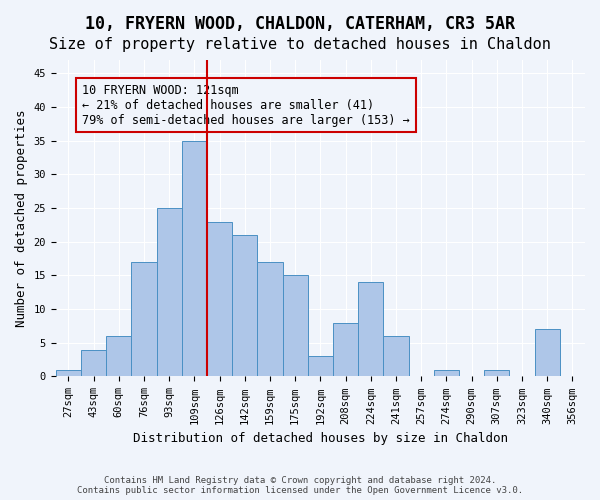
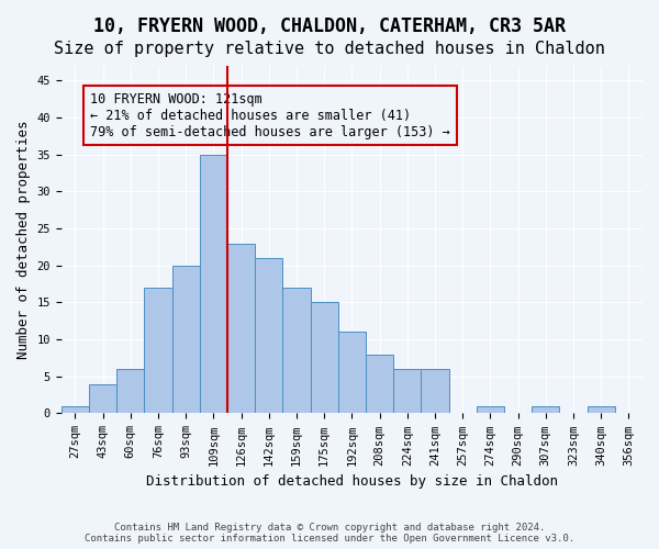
93sqm: 25 -> 20
192sqm: 3 -> 11
224sqm: 14 -> 6
340sqm: 7 -> 1
